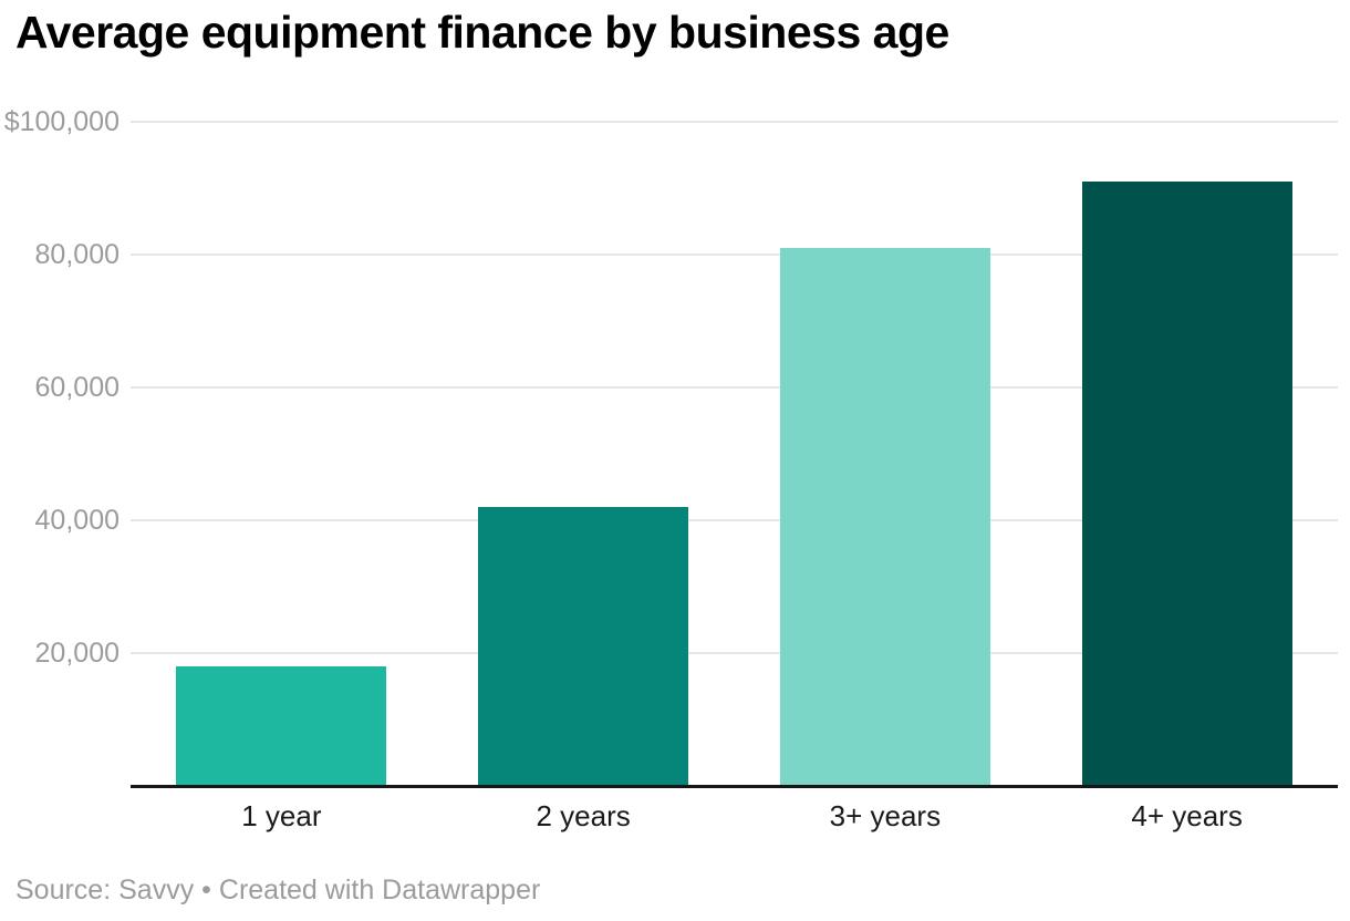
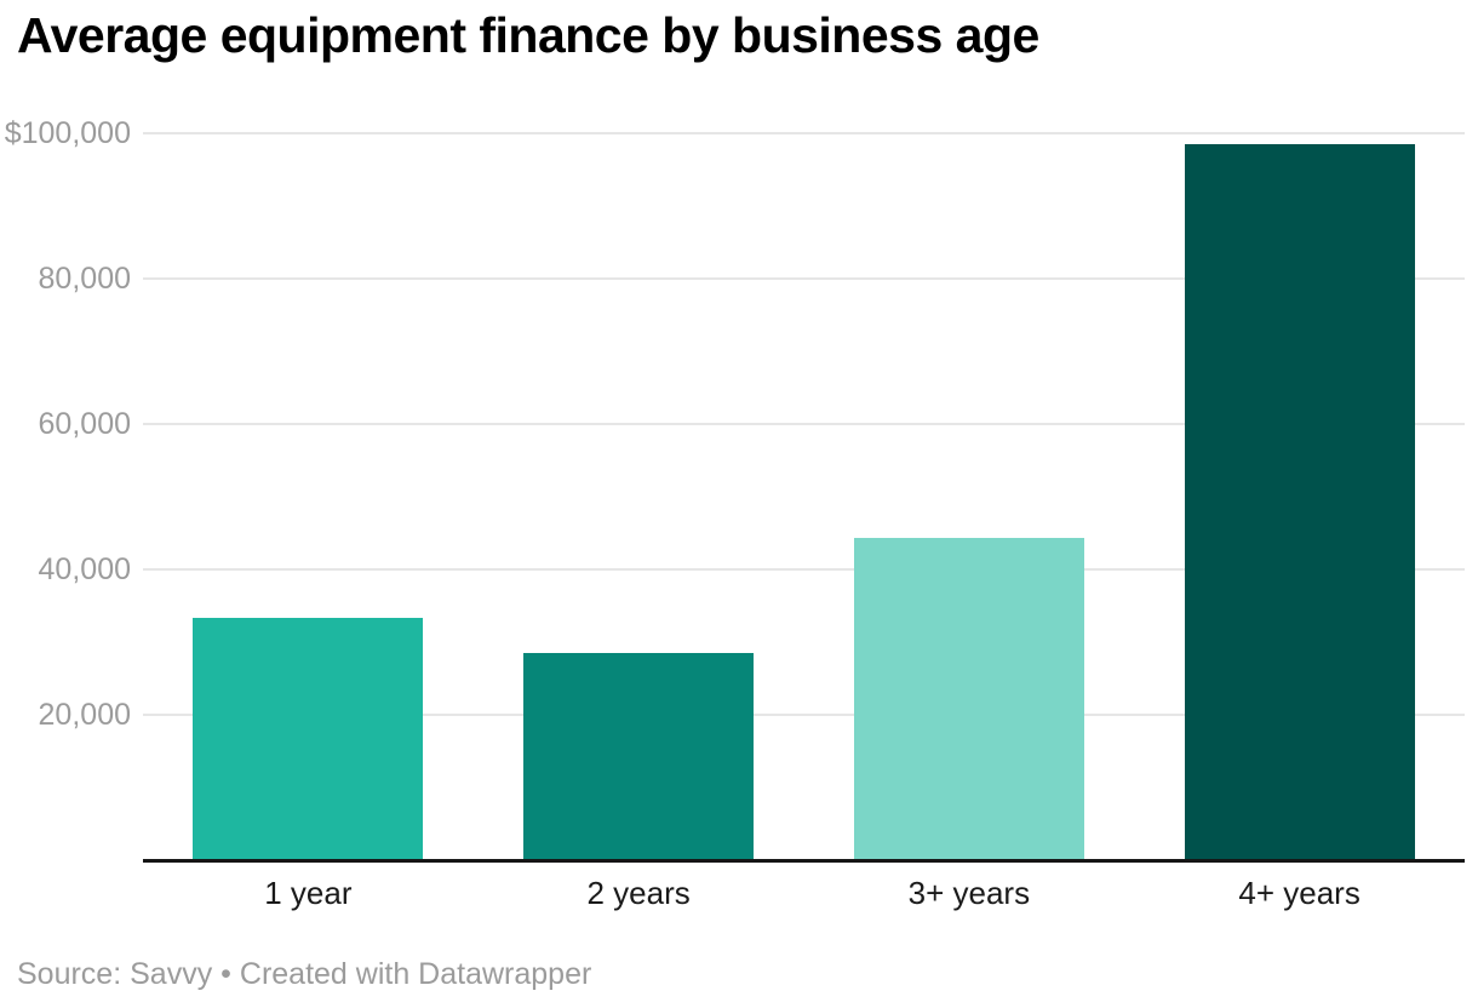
1 year: $18000 -> $33000
2 years: $42000 -> $28000
3+ years: $81000 -> $44000
4+ years: $91000 -> $98000
